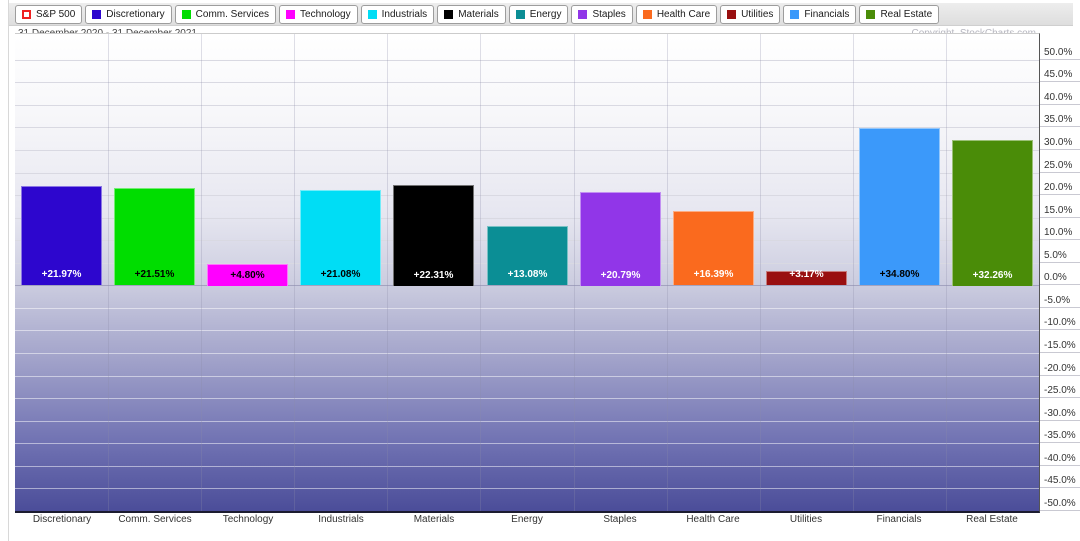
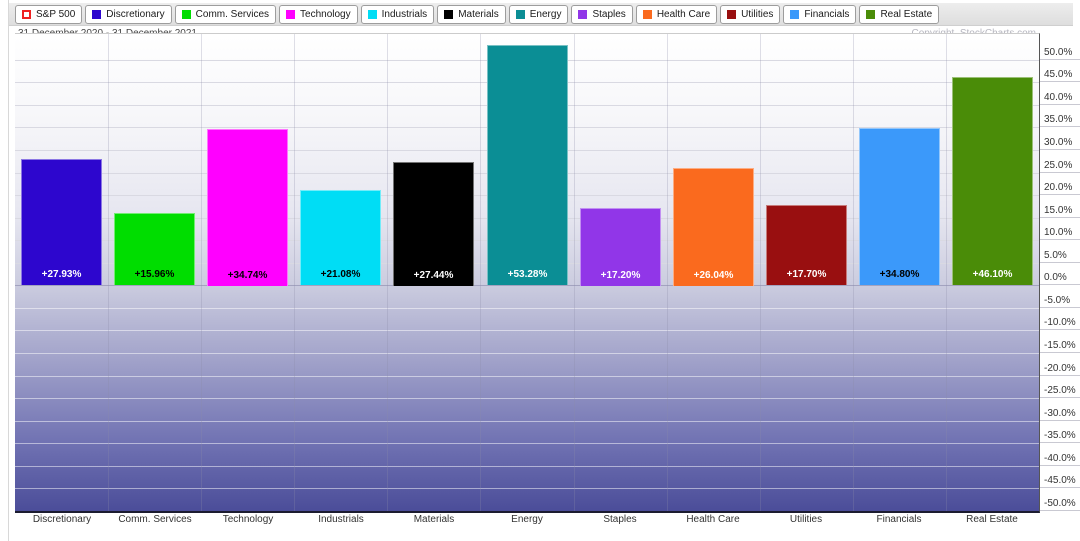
Discretionary: +21.97% -> +27.93%
Comm. Services: +21.51% -> +15.96%
Technology: +4.80% -> +34.74%
Materials: +22.31% -> +27.44%
Energy: +13.08% -> +53.28%
Staples: +20.79% -> +17.20%
Health Care: +16.39% -> +26.04%
Utilities: +3.17% -> +17.70%
Real Estate: +32.26% -> +46.10%
